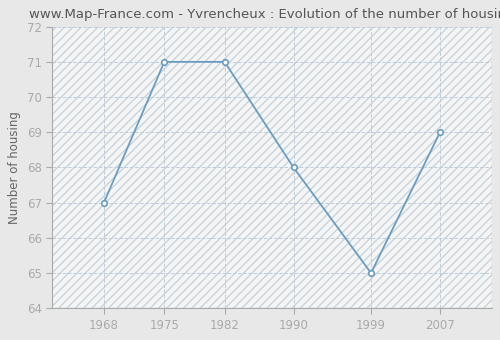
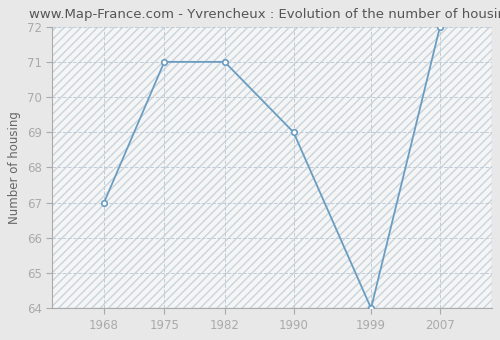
1990: 68 -> 69
1999: 65 -> 64
2007: 69 -> 72
